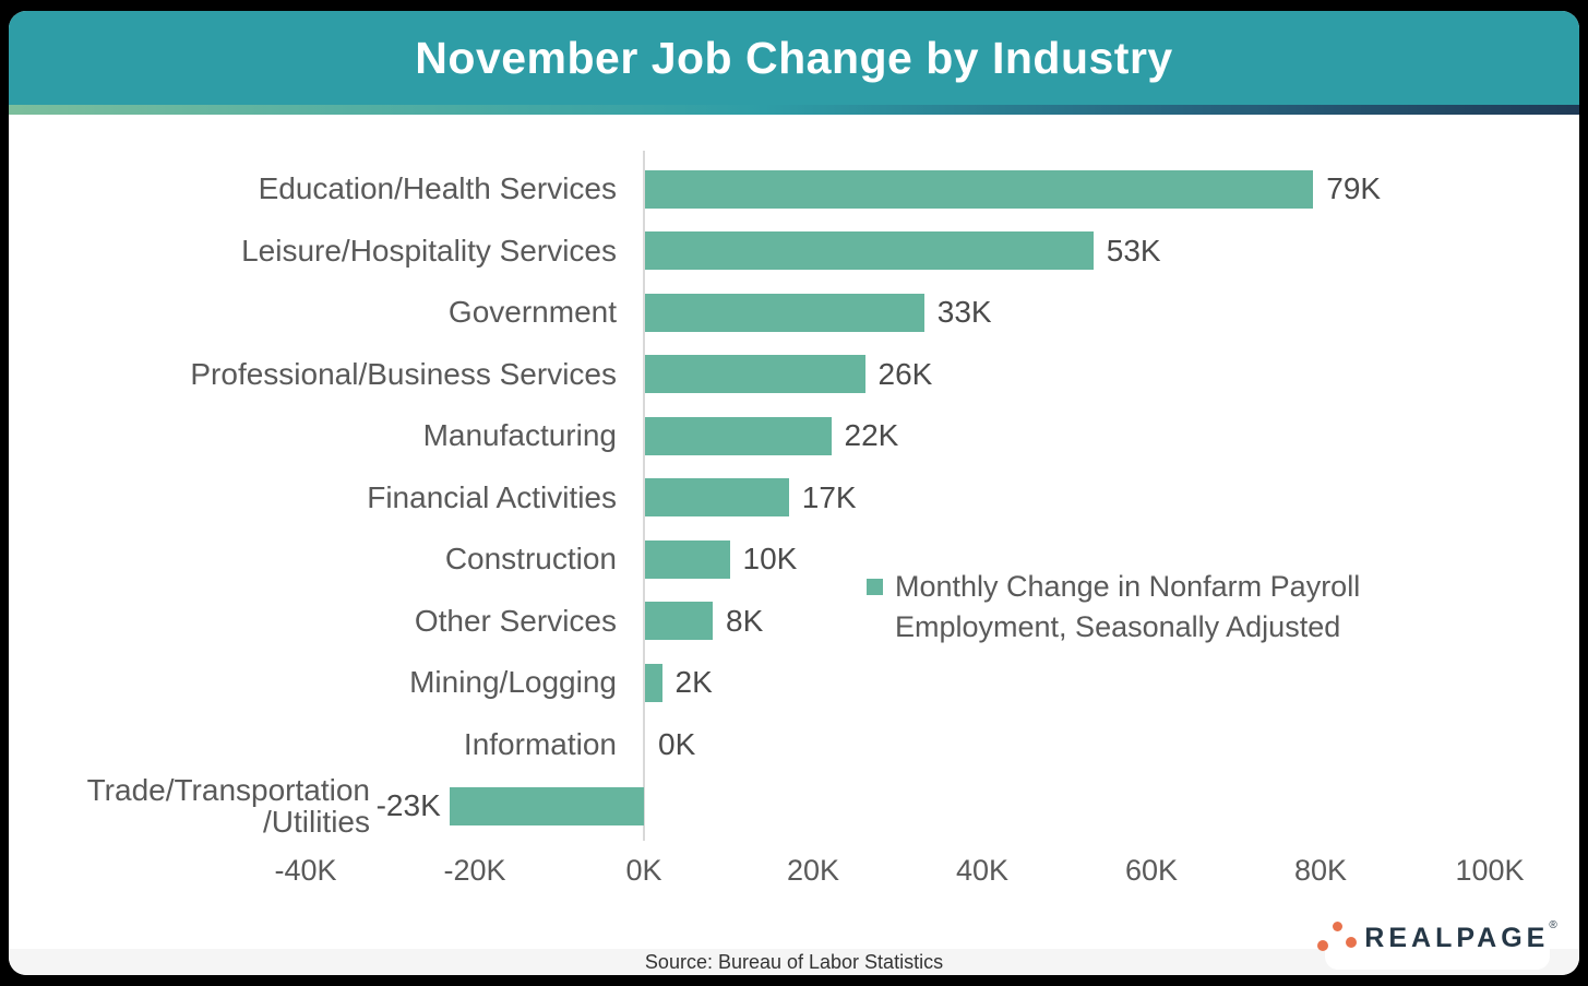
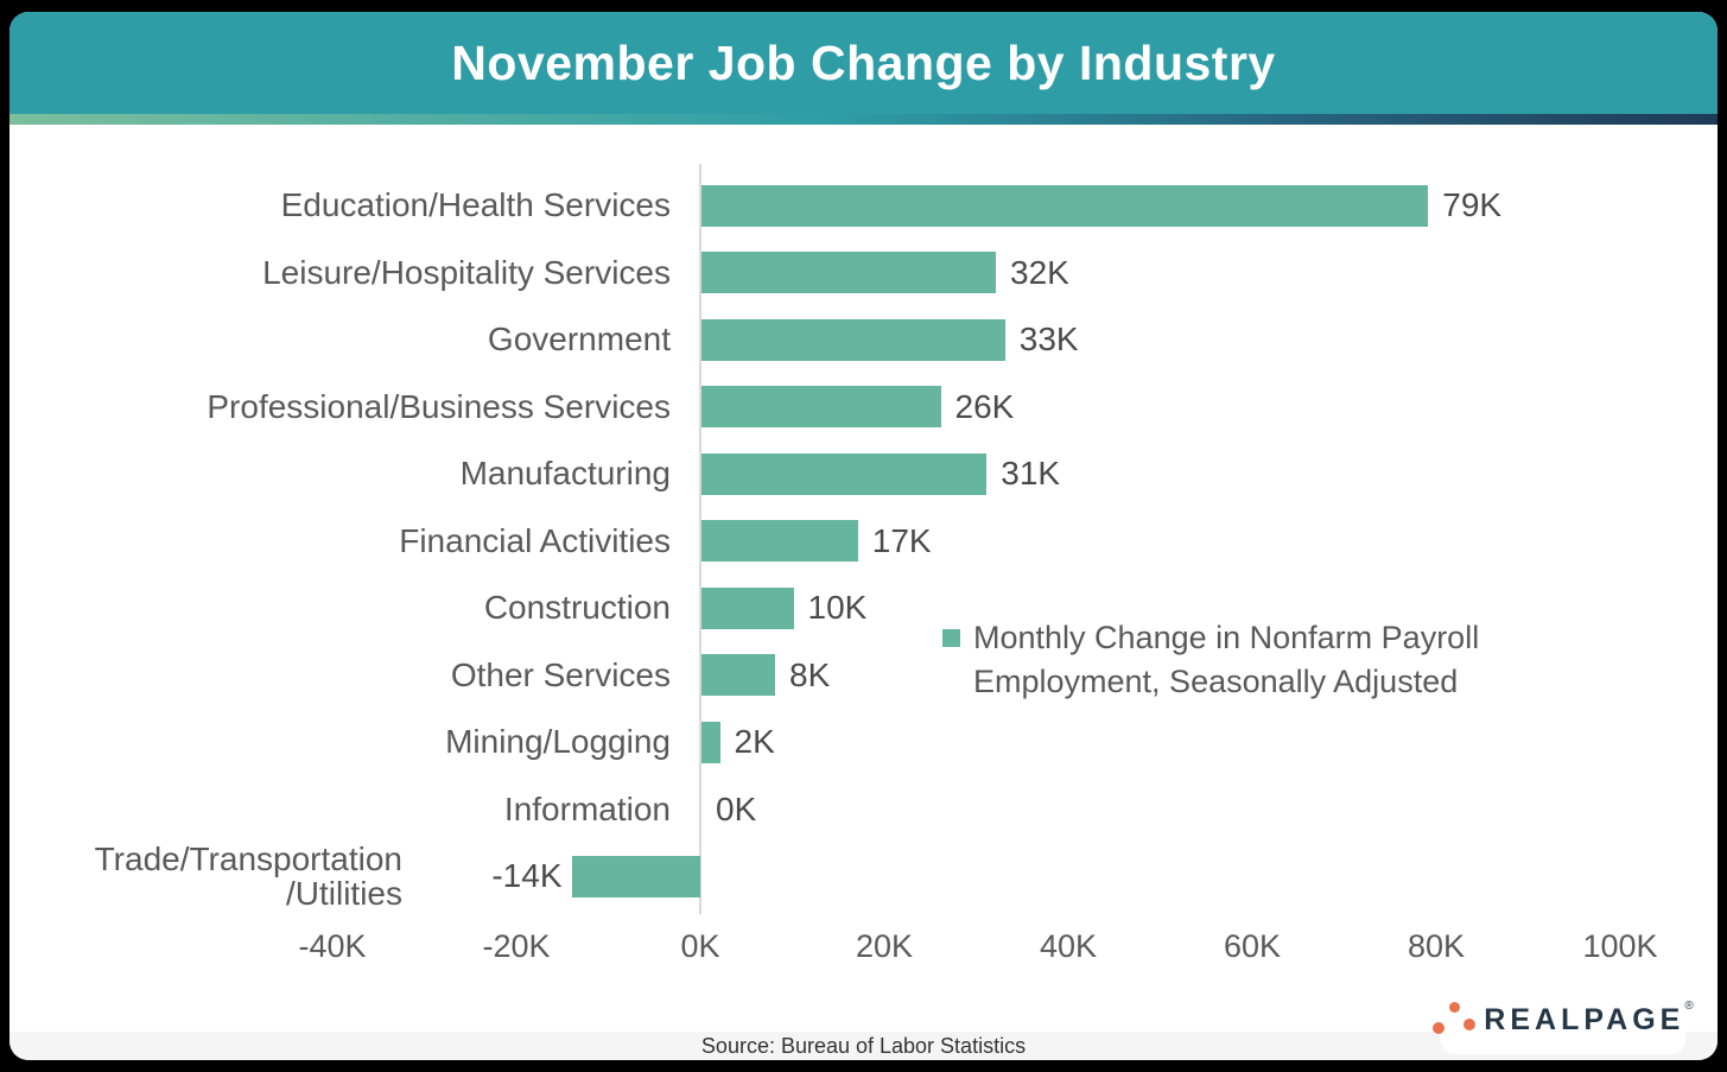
Leisure/Hospitality Services: 53K -> 32K
Manufacturing: 22K -> 31K
Trade/Transportation/Utilities: -23K -> -14K
